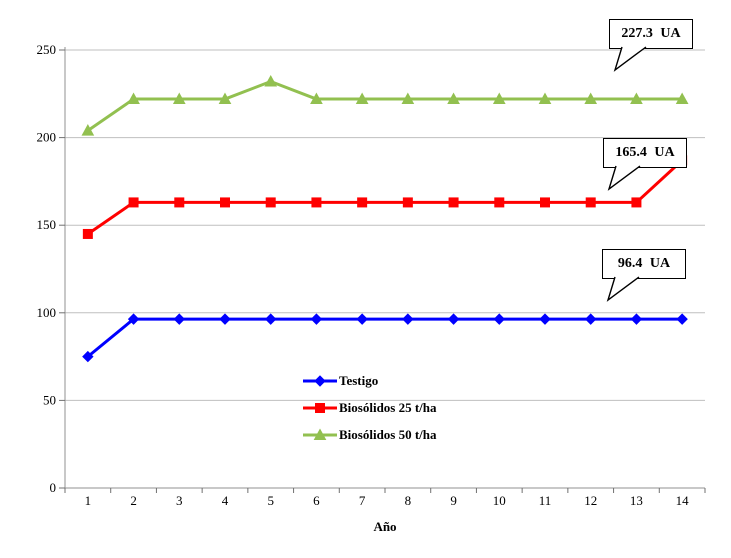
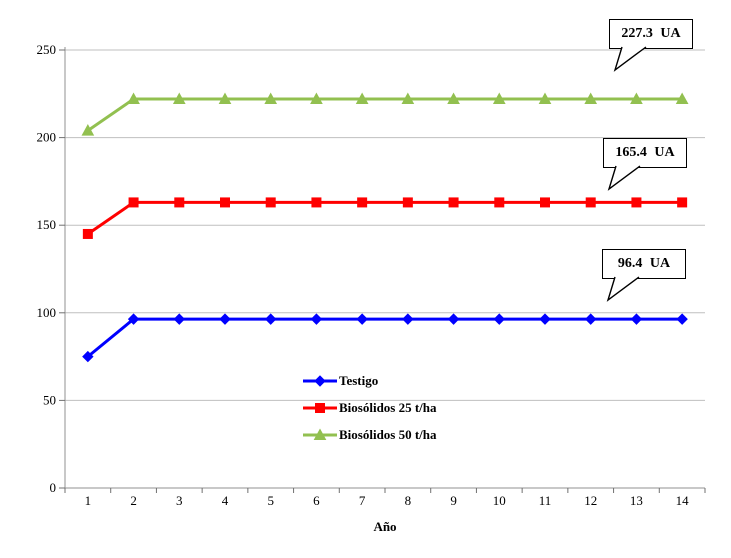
Biosólidos 50 t/ha/5: 232 -> 222
Biosólidos 25 t/ha/14: 187 -> 163
